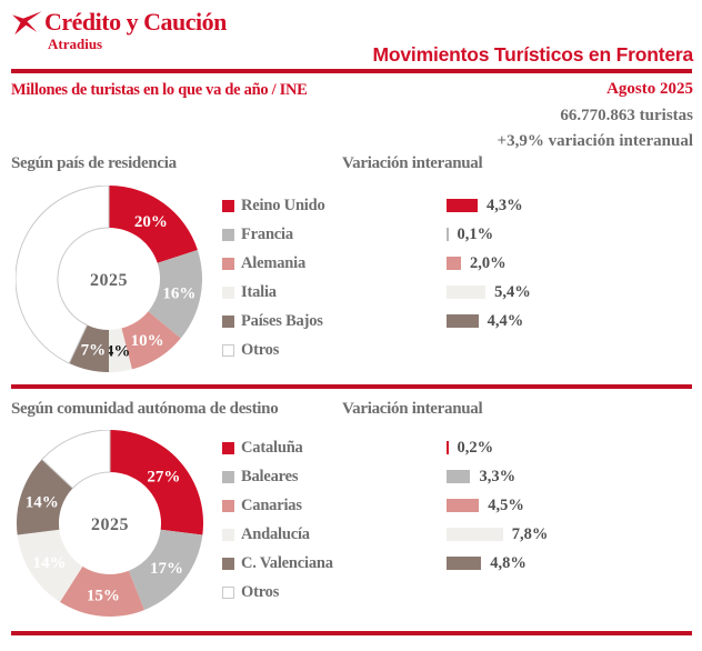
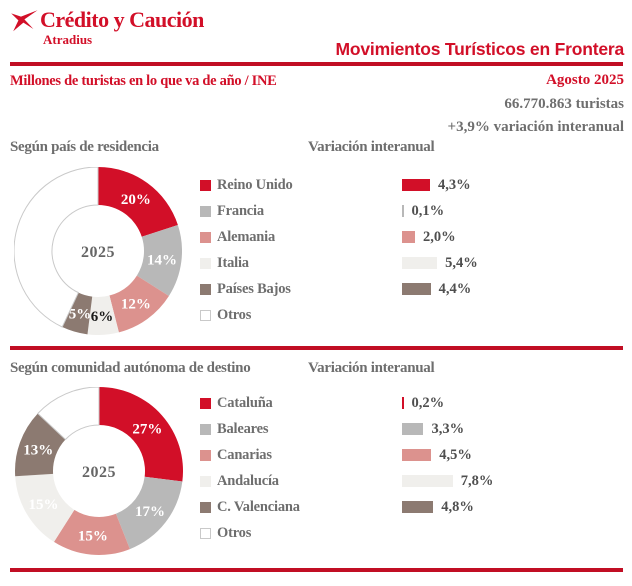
Según país de residencia/Francia: 16% -> 14%
Según país de residencia/Alemania: 10% -> 12%
Según país de residencia/Italia: 4% -> 6%
Según país de residencia/Países Bajos: 7% -> 5%
Según comunidad autónoma de destino/Andalucía: 14% -> 15%
Según comunidad autónoma de destino/C. Valenciana: 14% -> 13%
